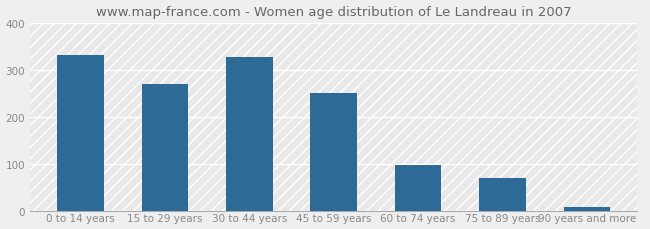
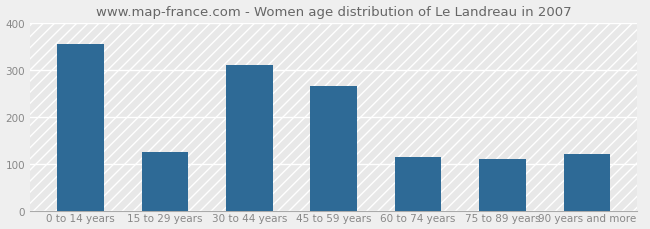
0 to 14 years: 332 -> 355
15 to 29 years: 270 -> 125
30 to 44 years: 328 -> 310
45 to 59 years: 251 -> 265
60 to 74 years: 97 -> 115
75 to 89 years: 70 -> 110
90 years and more: 8 -> 120
